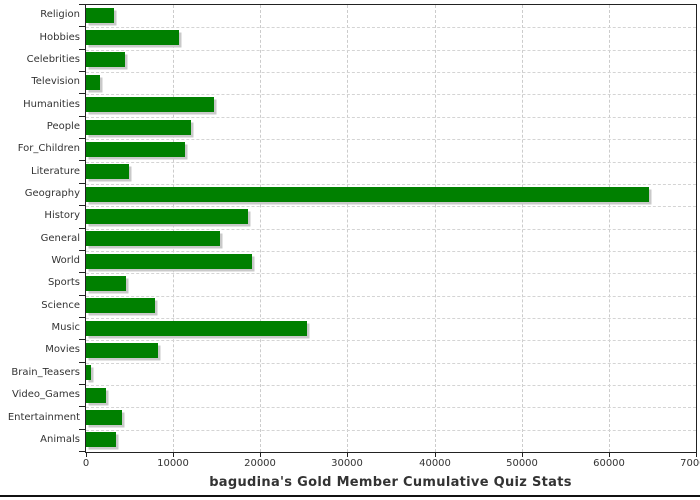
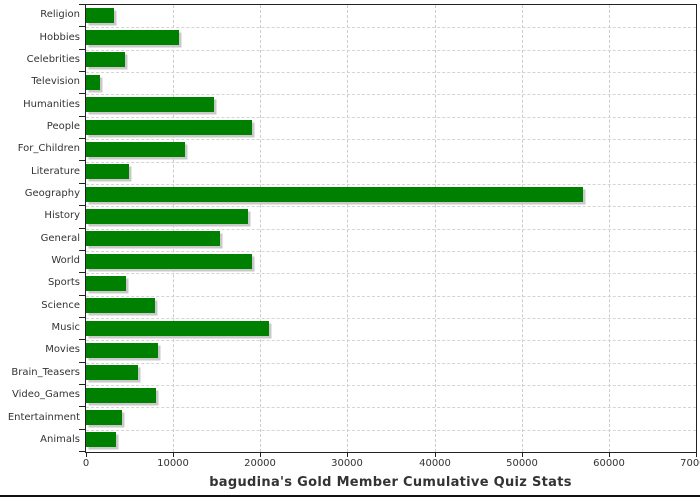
People: 12000 -> 19000
Geography: 65000 -> 57000
Music: 25000 -> 21000
Brain_Teasers: 1000 -> 6000
Video_Games: 2000 -> 8000
